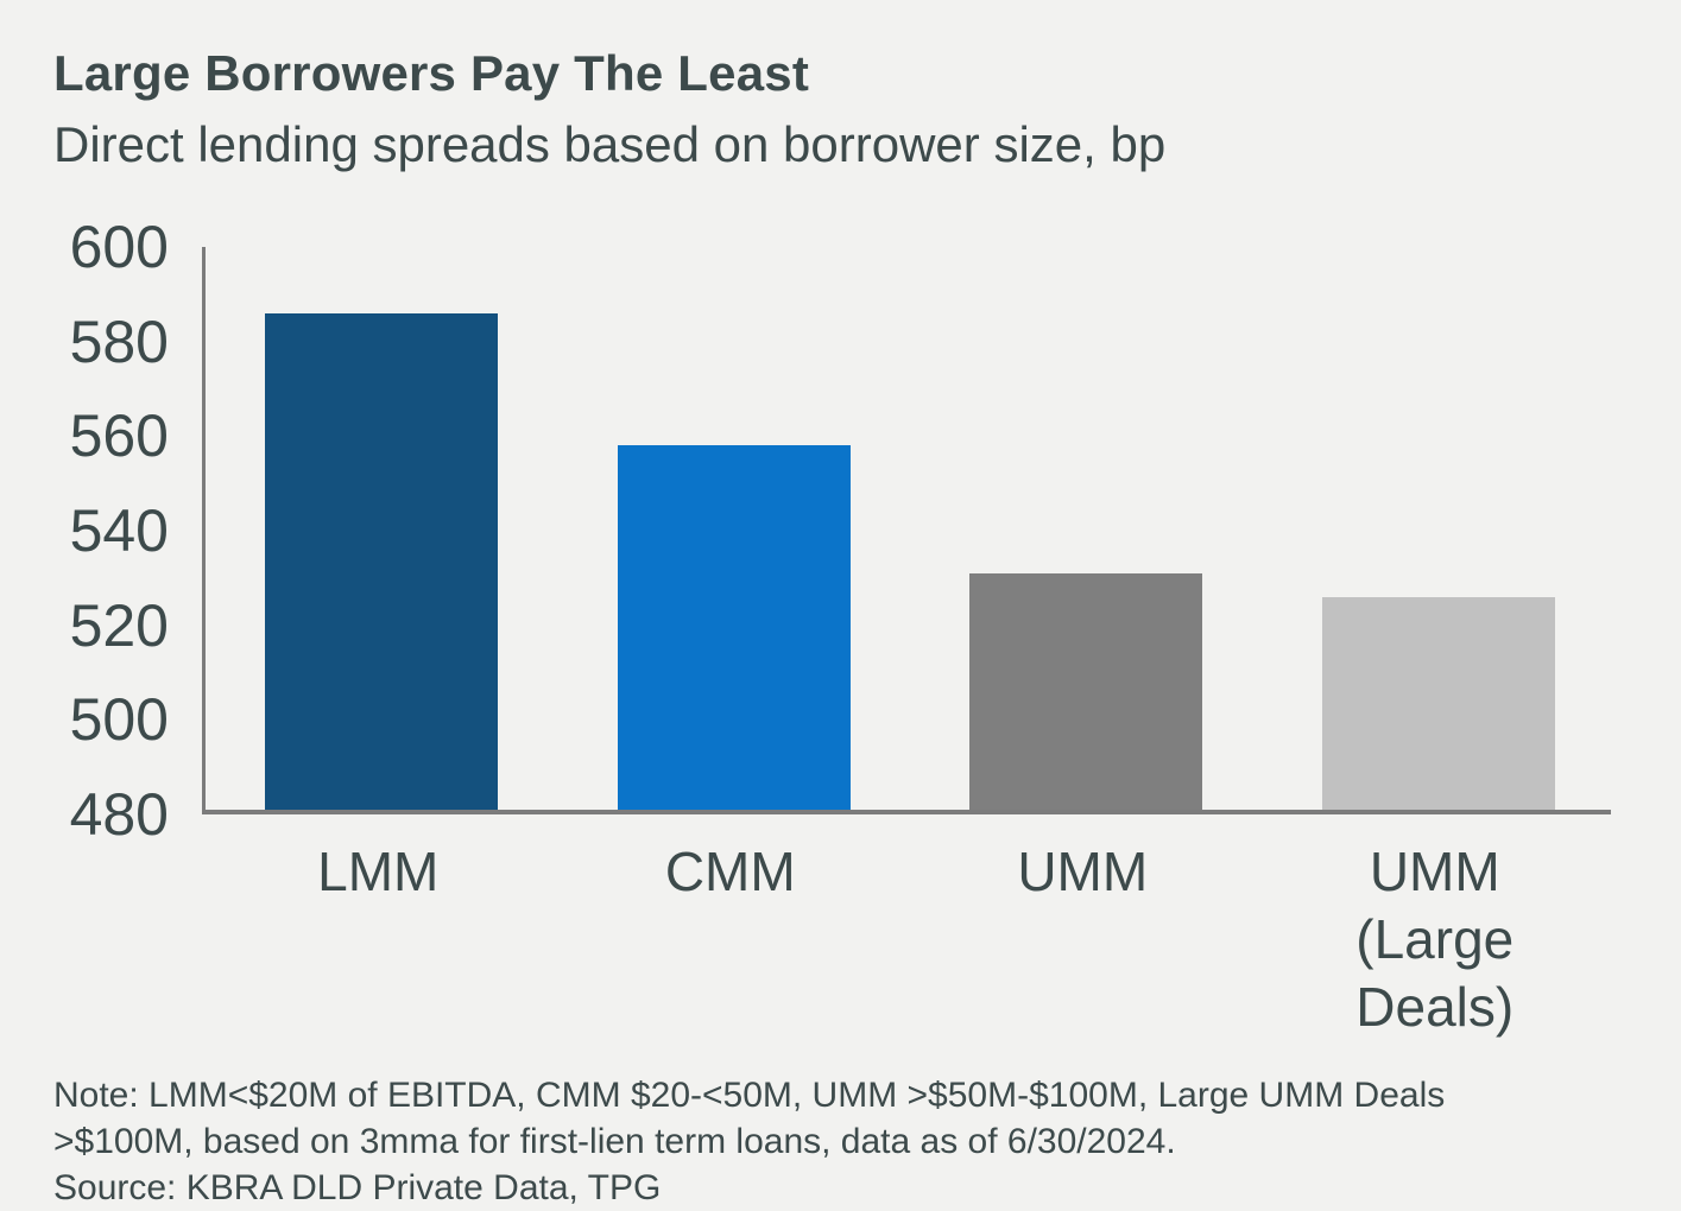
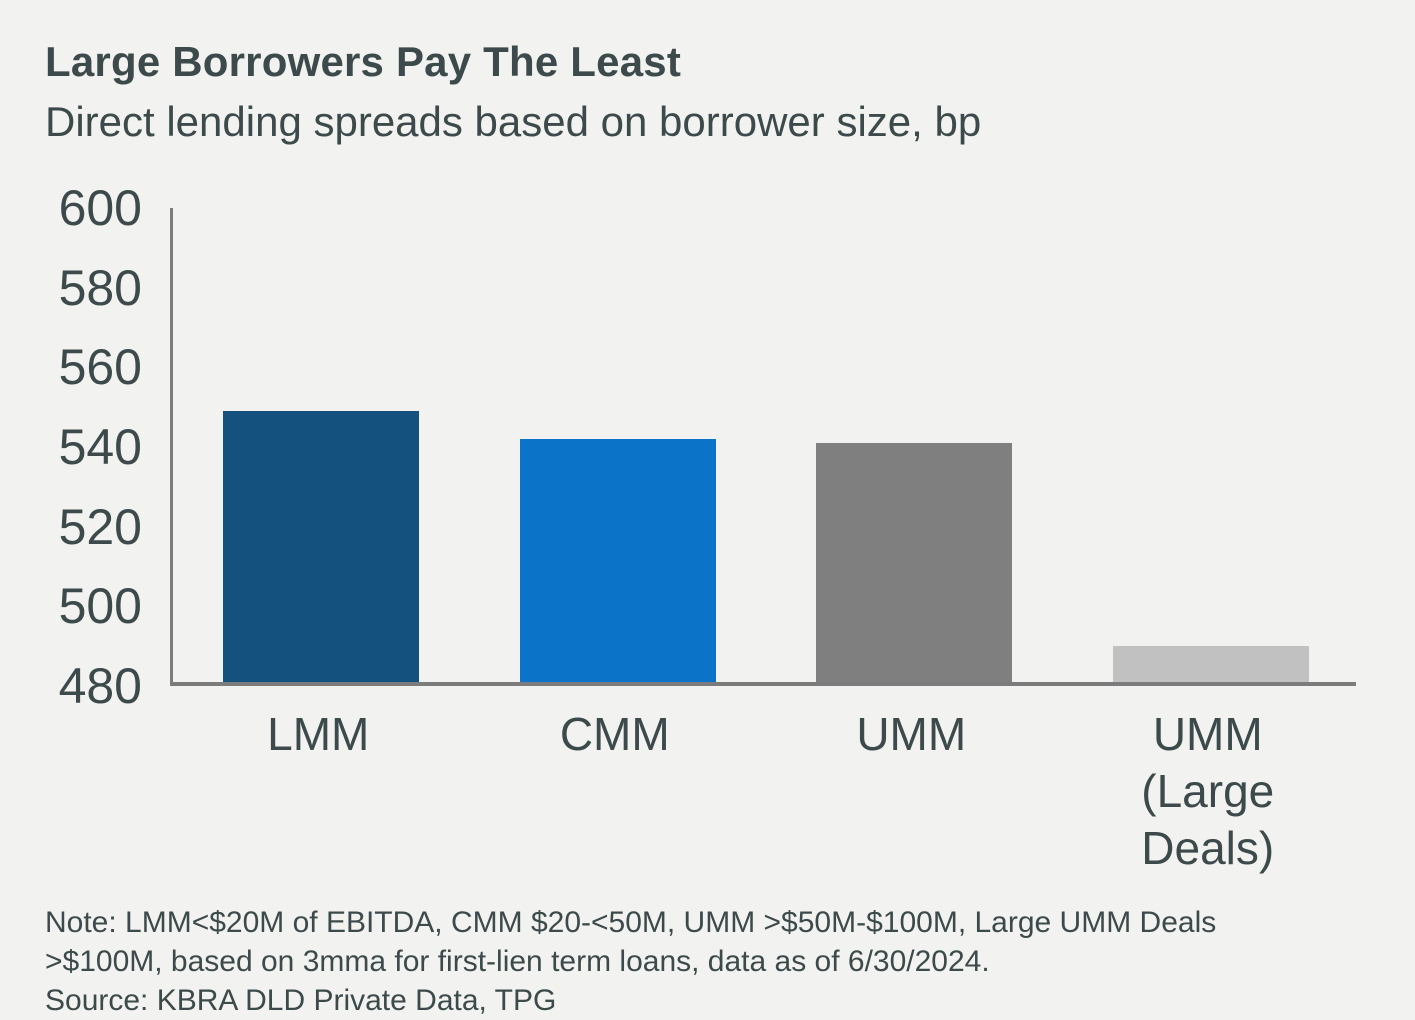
LMM: 585 -> 548
CMM: 557 -> 541
UMM: 530 -> 540
UMM (Large Deals): 525 -> 489
